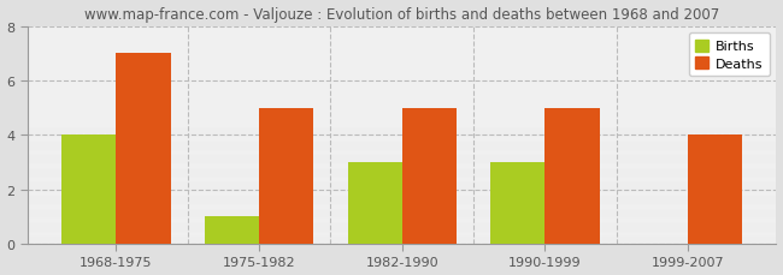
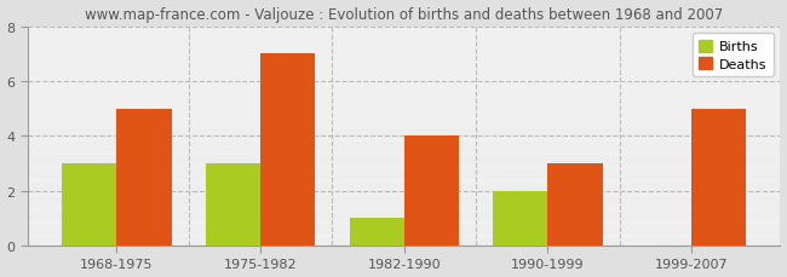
Births/1968-1975: 4 -> 3
Deaths/1968-1975: 7 -> 5
Births/1975-1982: 1 -> 3
Deaths/1975-1982: 5 -> 7
Births/1982-1990: 3 -> 1
Deaths/1982-1990: 5 -> 4
Births/1990-1999: 3 -> 2
Deaths/1990-1999: 5 -> 3
Deaths/1999-2007: 4 -> 5
